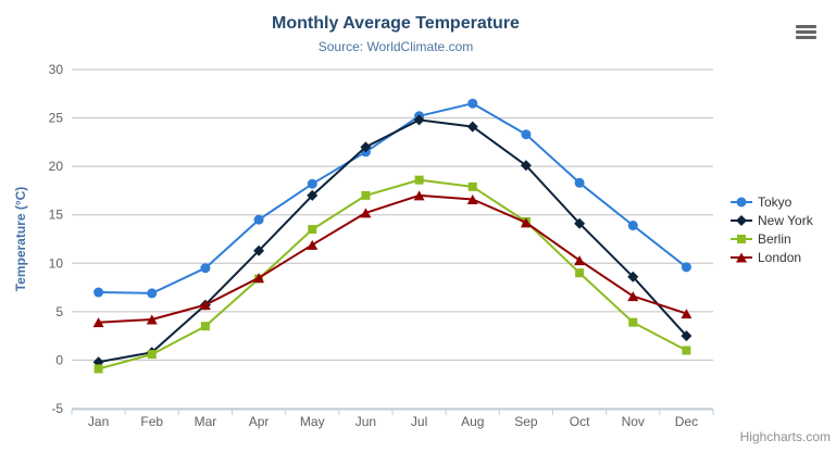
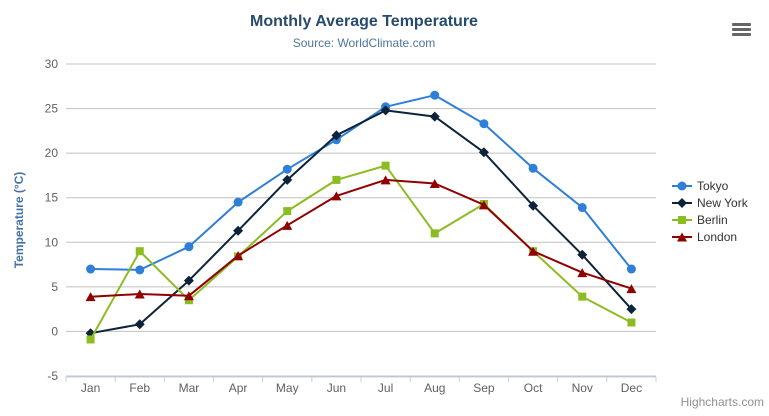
Berlin/Feb: 1 -> 9
London/Mar: 6 -> 4
Berlin/Aug: 18 -> 11
London/Oct: 10 -> 9
Tokyo/Dec: 10 -> 7
